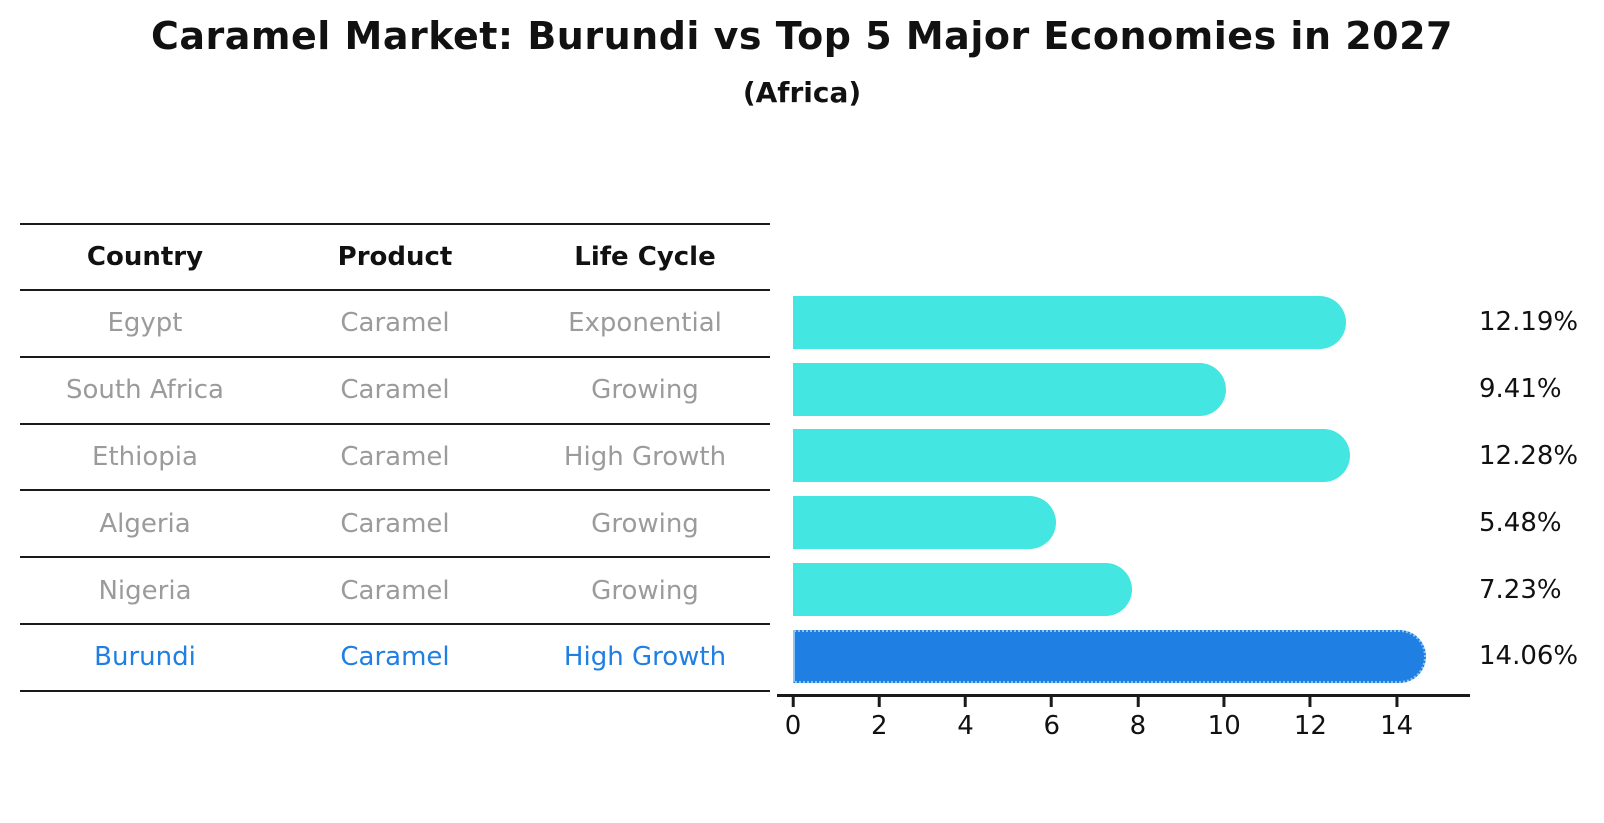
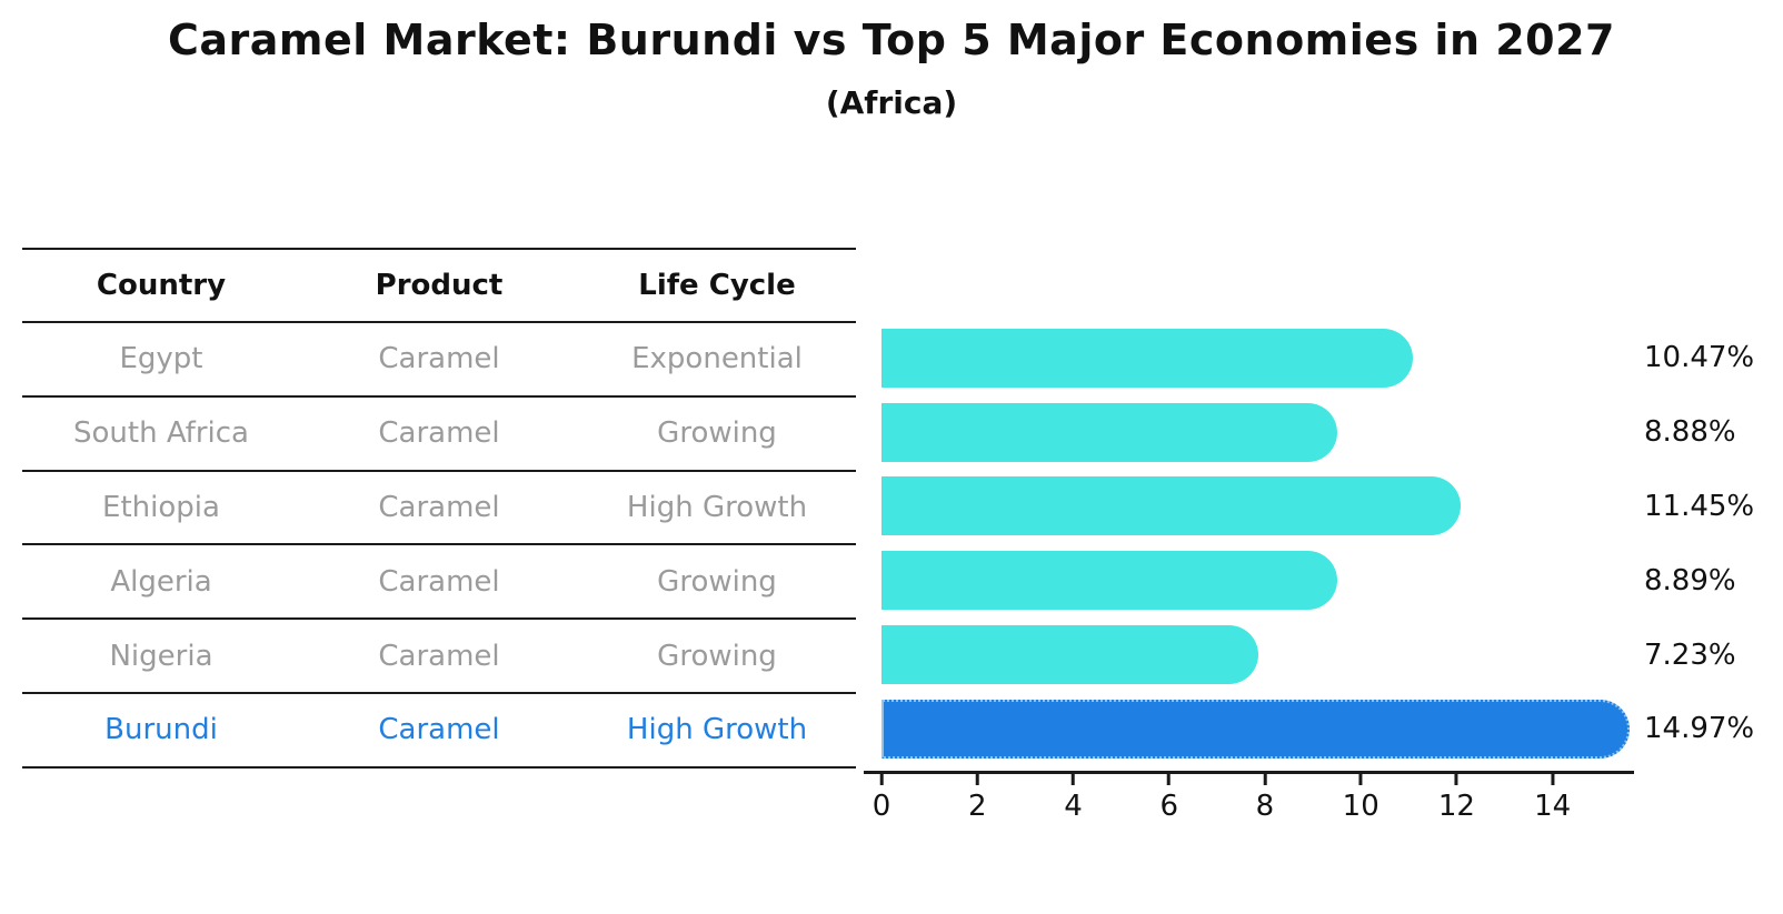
Egypt: 12.19% -> 10.47%
South Africa: 9.41% -> 8.88%
Ethiopia: 12.28% -> 11.45%
Algeria: 5.48% -> 8.89%
Burundi: 14.06% -> 14.97%
